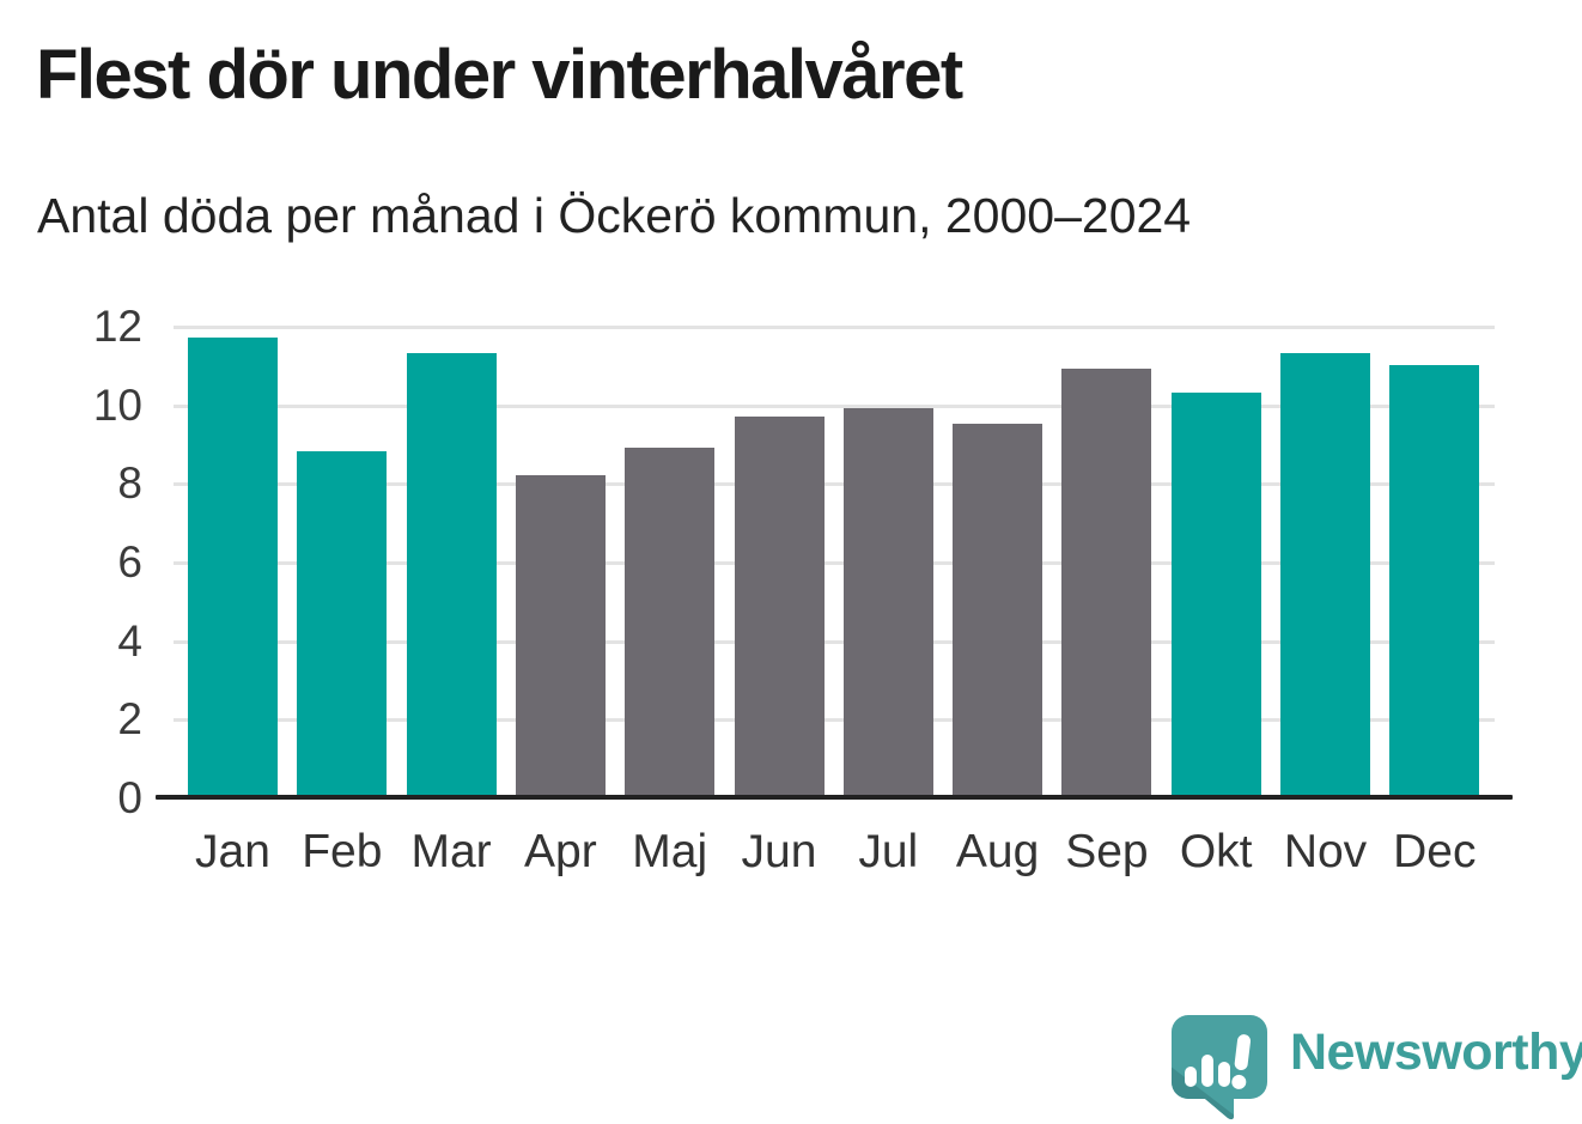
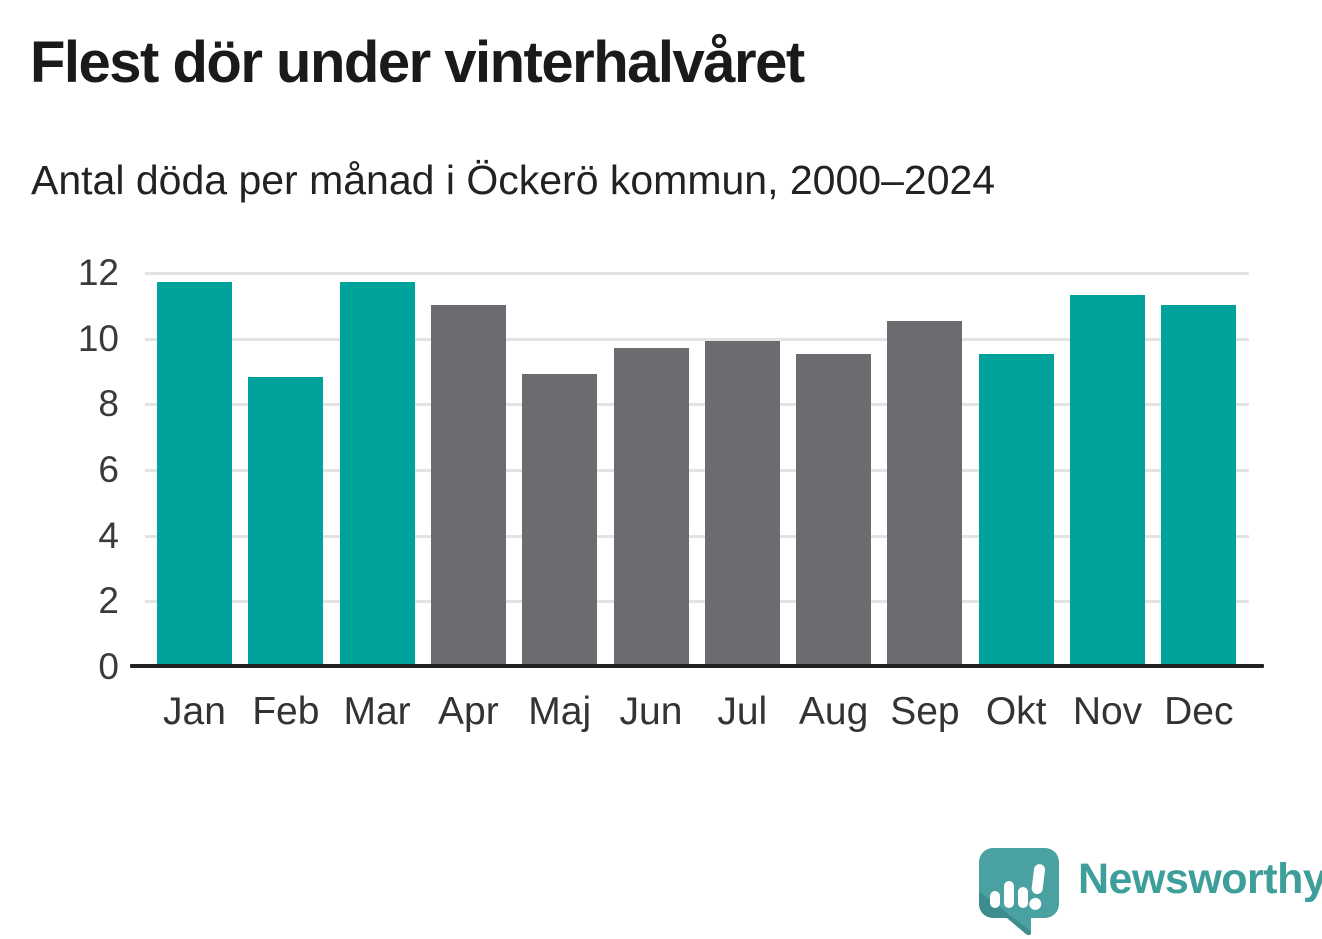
Mar: 11.3 -> 11.7
Apr: 8.2 -> 11.0
Sep: 10.9 -> 10.5
Okt: 10.3 -> 9.5
